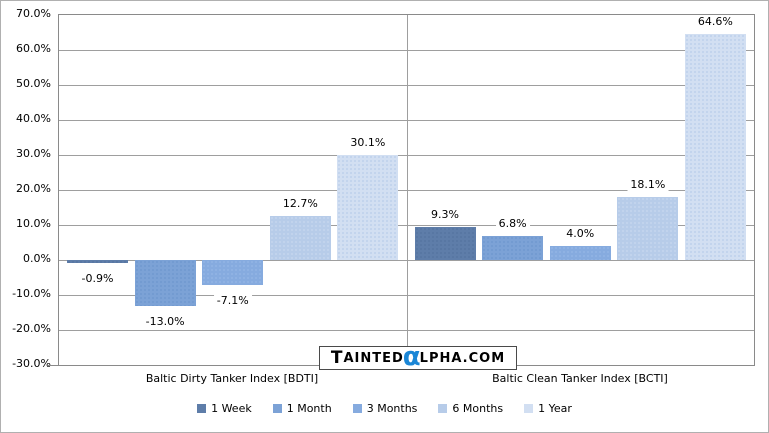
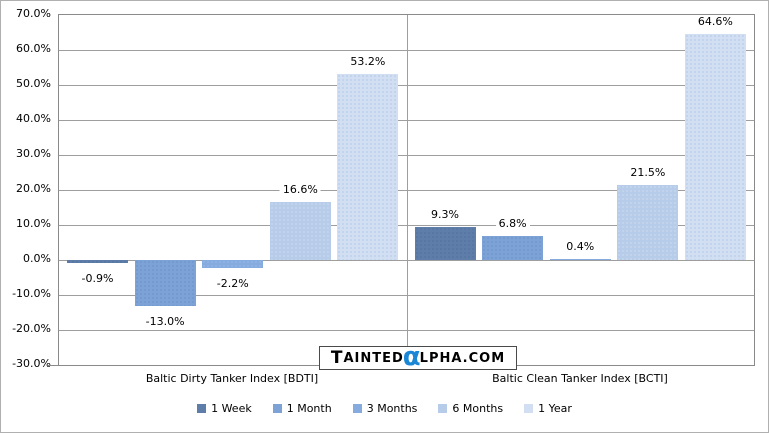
3 Months/Baltic Dirty Tanker Index [BDTI]: -7.1% -> -2.2%
6 Months/Baltic Dirty Tanker Index [BDTI]: 12.7% -> 16.6%
1 Year/Baltic Dirty Tanker Index [BDTI]: 30.1% -> 53.2%
3 Months/Baltic Clean Tanker Index [BCTI]: 4.0% -> 0.4%
6 Months/Baltic Clean Tanker Index [BCTI]: 18.1% -> 21.5%
